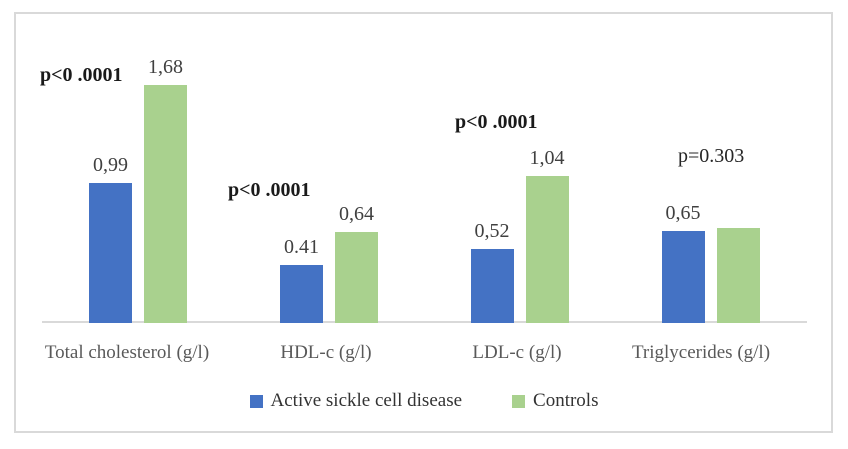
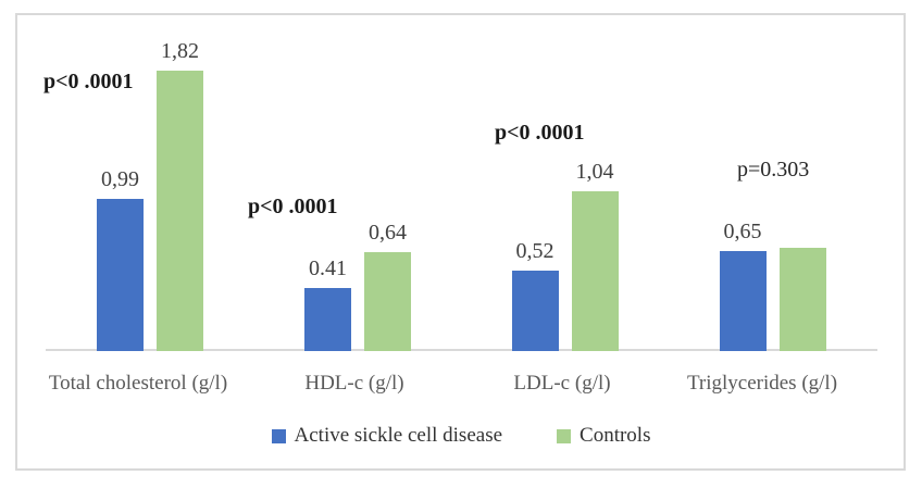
Controls/Total cholesterol (g/l): 1,68 -> 1,82
